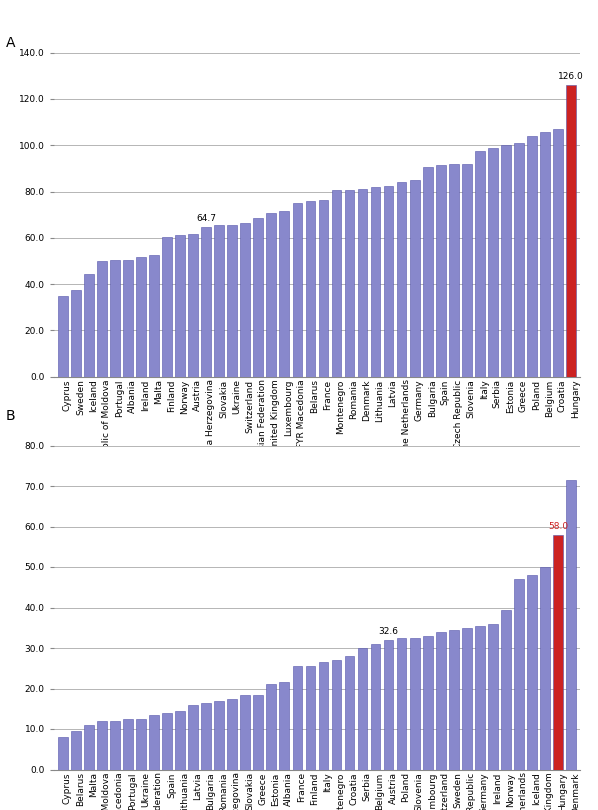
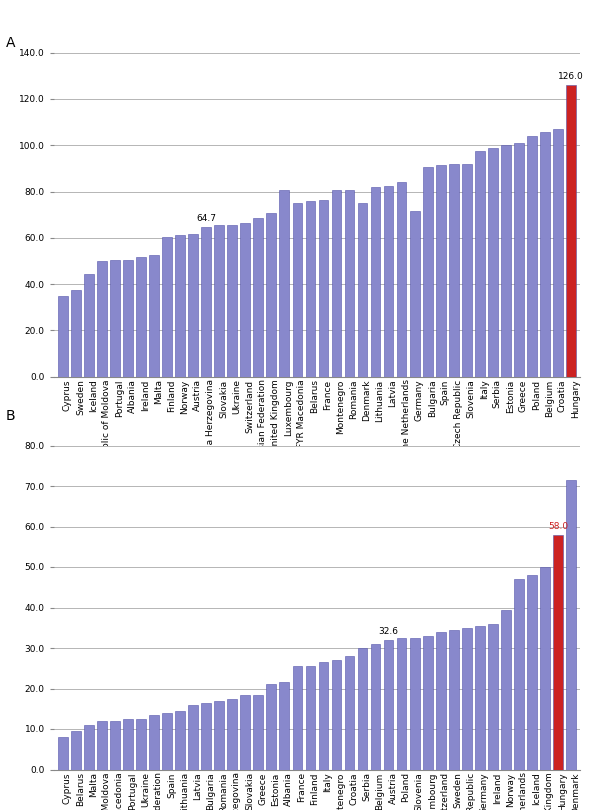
Luxembourg: 71.5 -> 80.5
Denmark: 81.0 -> 75.0
Germany: 85.0 -> 71.5
